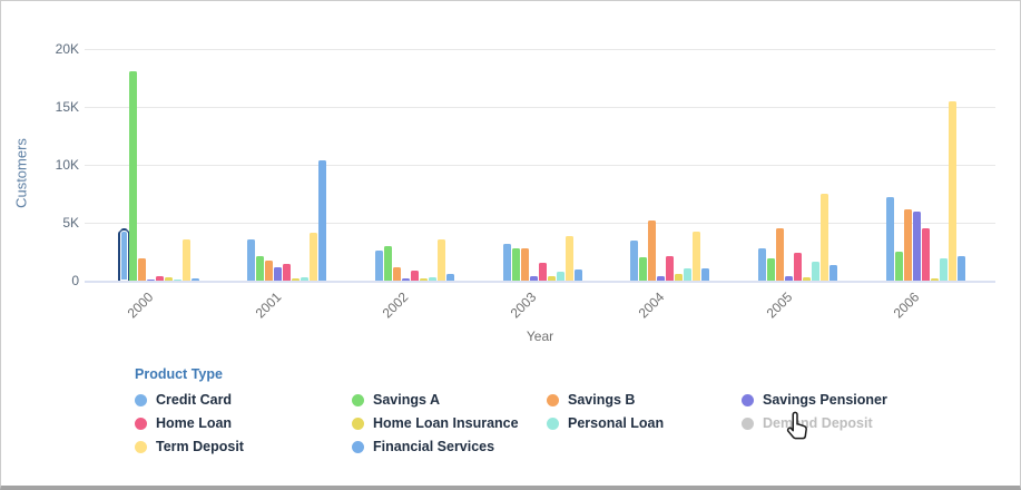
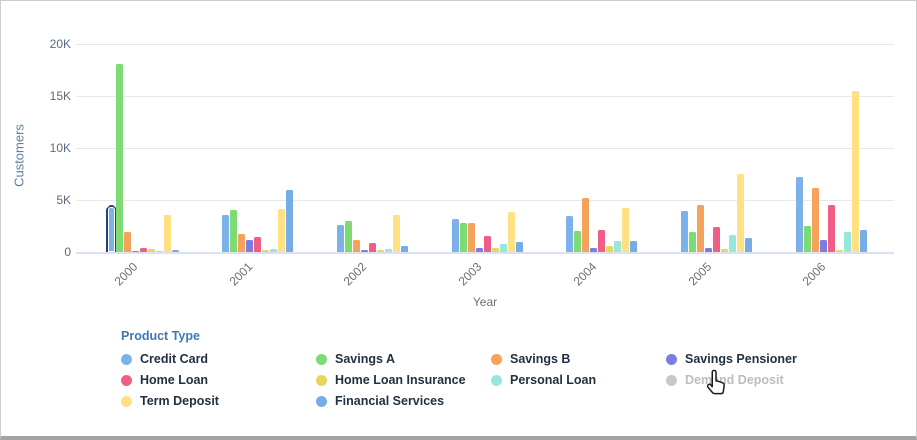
Savings A/2001: 2.1K -> 4.0K
Financial Services/2001: 10.4K -> 6.0K
Credit Card/2005: 2.8K -> 3.9K
Savings Pensioner/2006: 6.0K -> 1.2K
